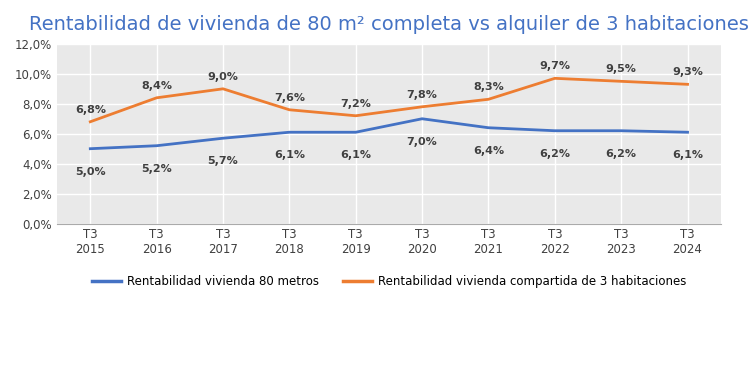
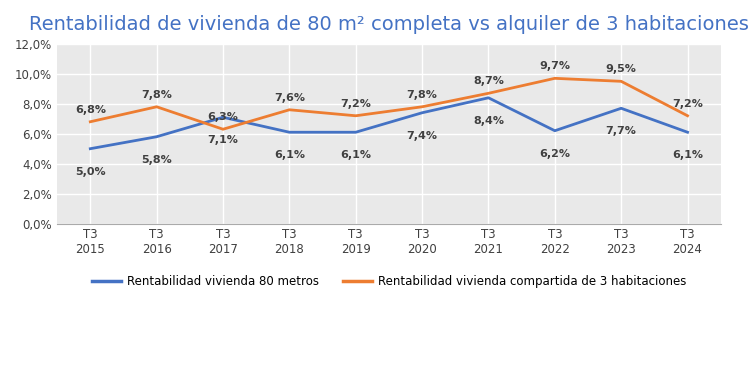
Rentabilidad vivienda 80 metros/T3 2016: 5,2% -> 5,8%
Rentabilidad vivienda compartida de 3 habitaciones/T3 2016: 8,4% -> 7,8%
Rentabilidad vivienda 80 metros/T3 2017: 5,7% -> 7,1%
Rentabilidad vivienda compartida de 3 habitaciones/T3 2017: 9,0% -> 6,3%
Rentabilidad vivienda 80 metros/T3 2020: 7,0% -> 7,4%
Rentabilidad vivienda 80 metros/T3 2021: 6,4% -> 8,4%
Rentabilidad vivienda compartida de 3 habitaciones/T3 2021: 8,3% -> 8,7%
Rentabilidad vivienda 80 metros/T3 2023: 6,2% -> 7,7%
Rentabilidad vivienda compartida de 3 habitaciones/T3 2024: 9,3% -> 7,2%
